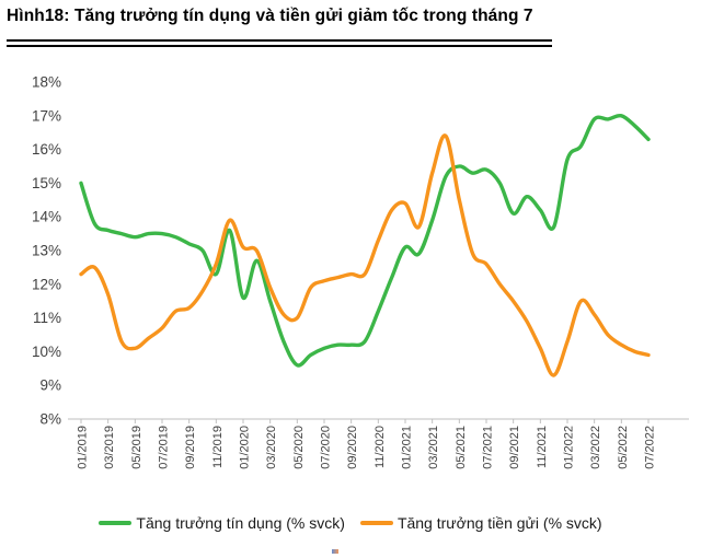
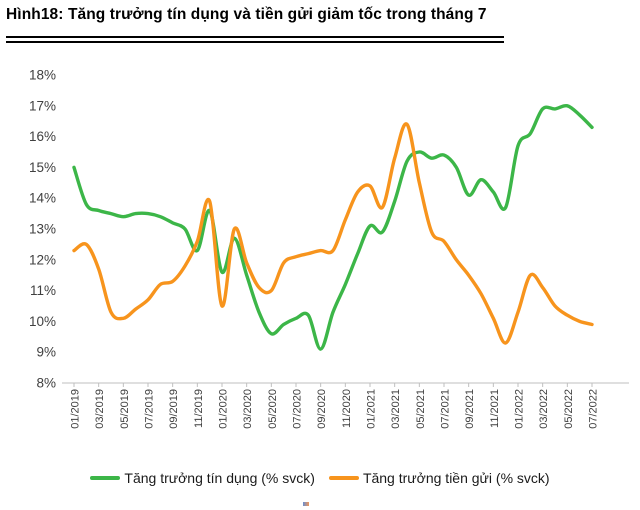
Tăng trưởng tiền gửi (% svck)/01/2020: 13.1% -> 10.5%
Tăng trưởng tín dụng (% svck)/09/2020: 10.2% -> 9.1%
